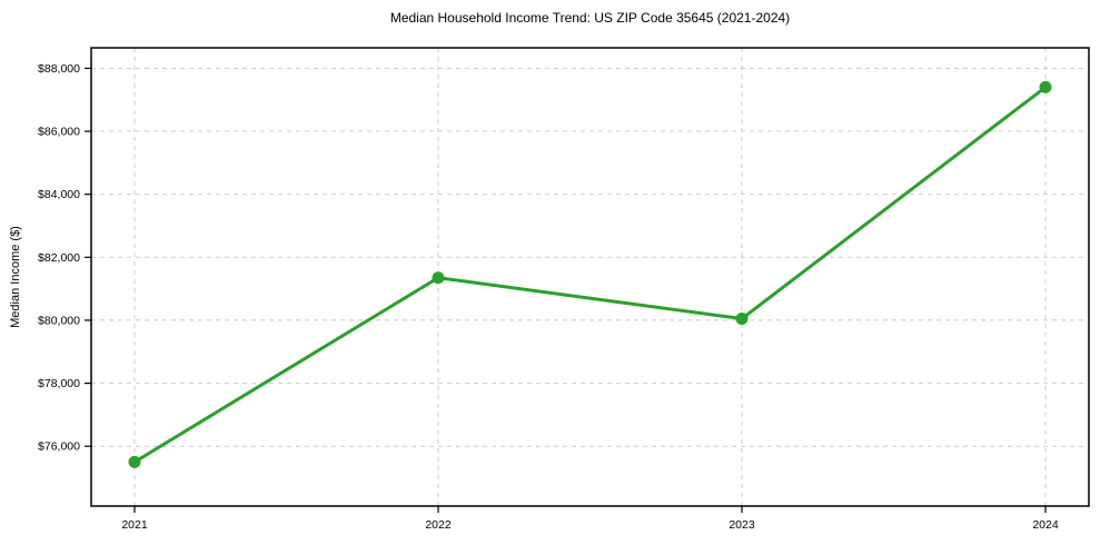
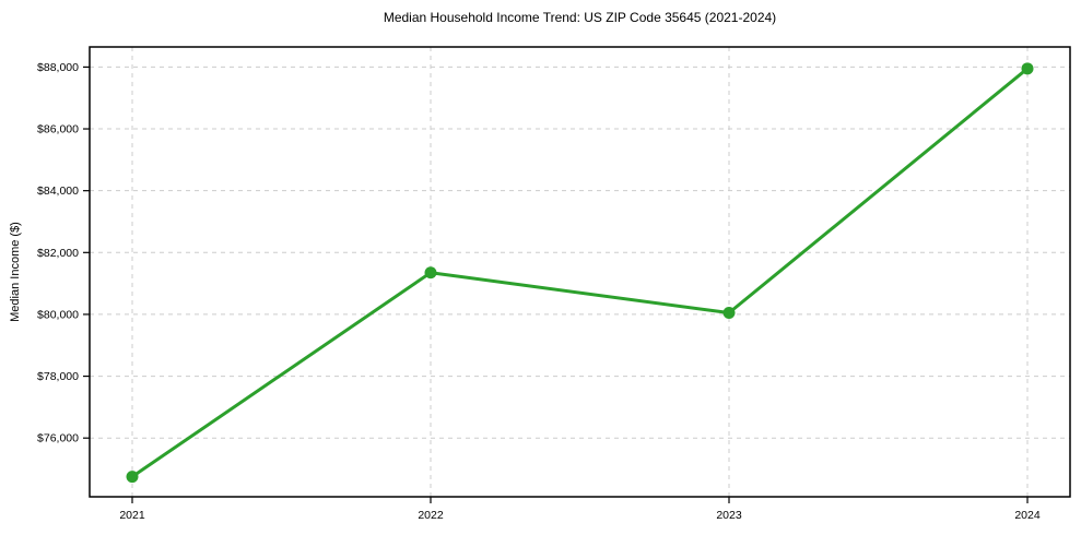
2021: $75500 -> $74800
2024: $87400 -> $88000
